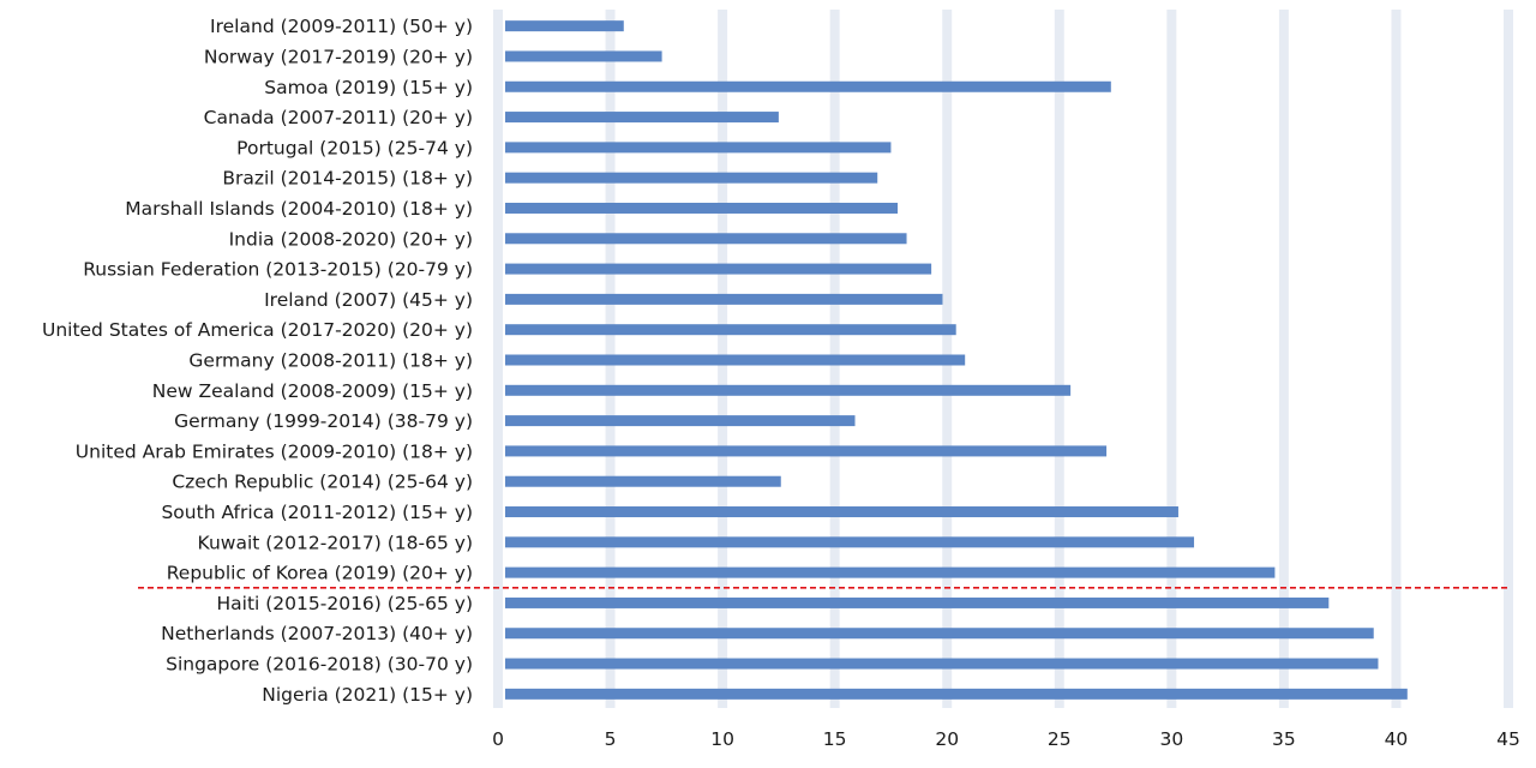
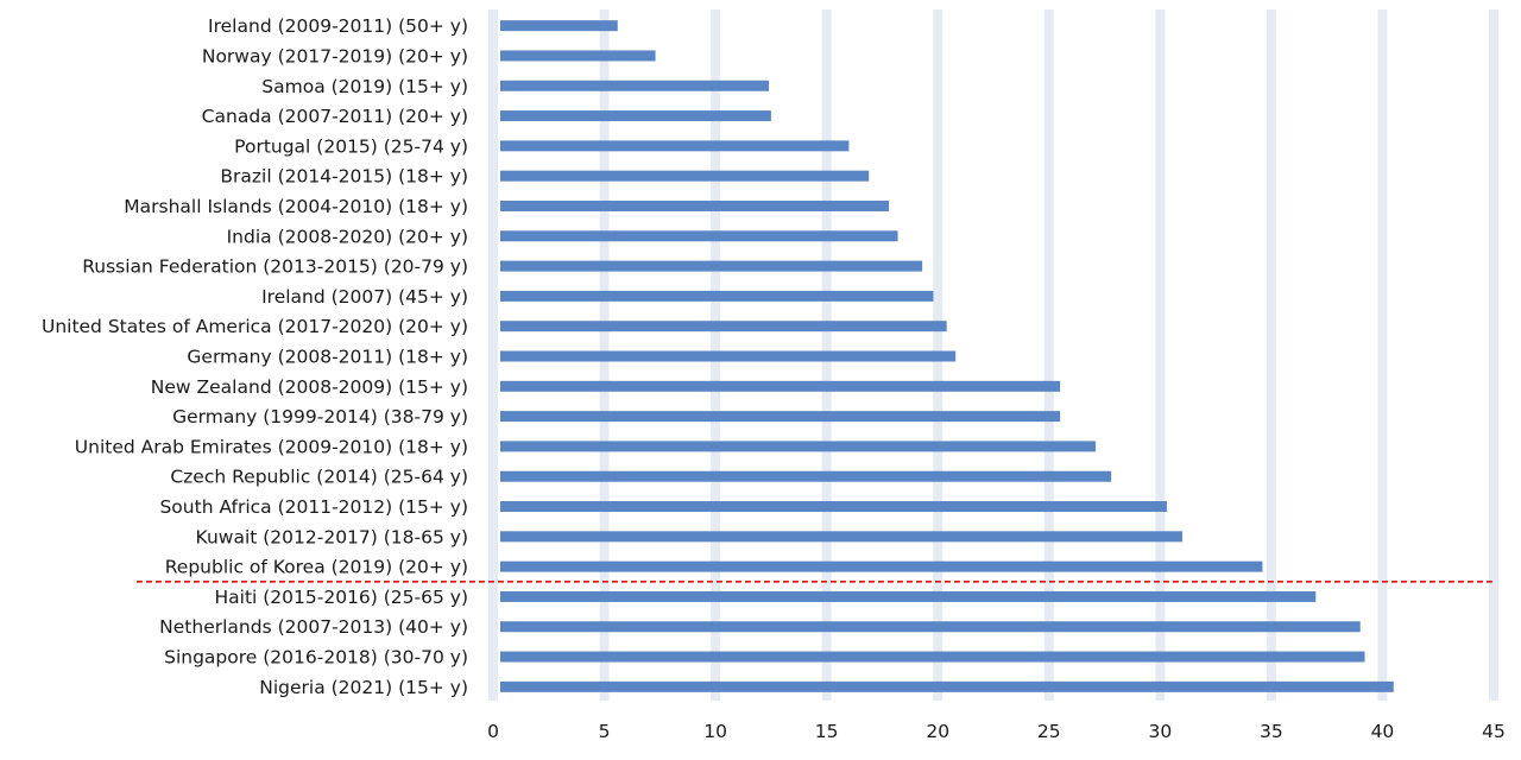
Samoa (2019) (15+ y): 27.3 -> 12.4
Portugal (2015) (25-74 y): 17.5 -> 16.0
Germany (1999-2014) (38-79 y): 15.9 -> 25.5
Czech Republic (2014) (25-64 y): 12.6 -> 27.8
